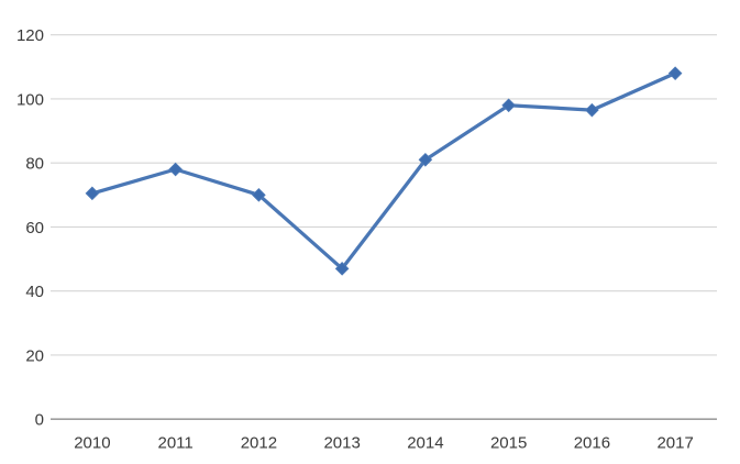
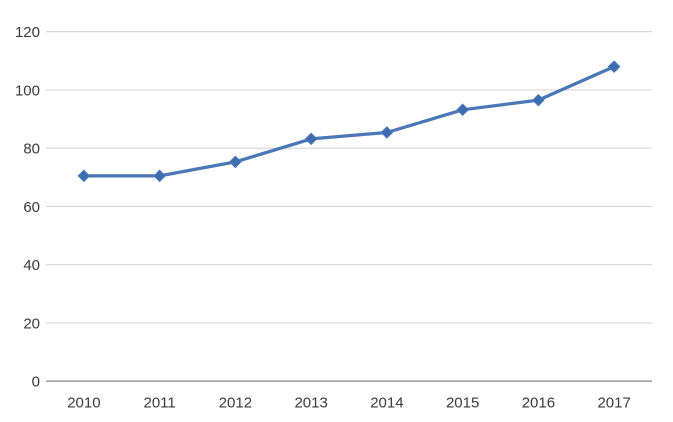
2011: 78 -> 70
2012: 70 -> 75
2013: 47 -> 83
2014: 81 -> 85
2015: 98 -> 93
